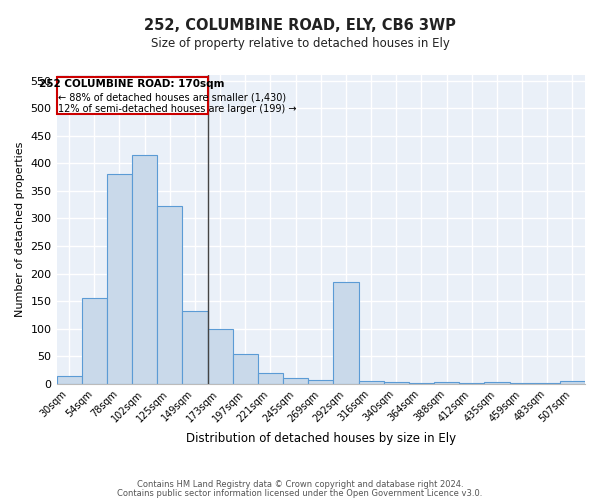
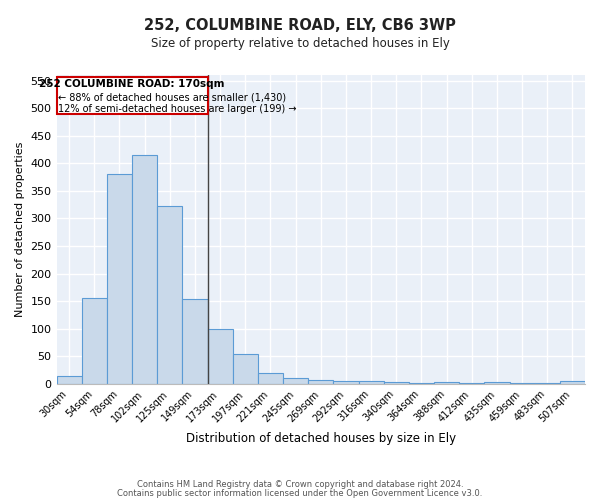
149sqm: 132 -> 153
292sqm: 184 -> 5
